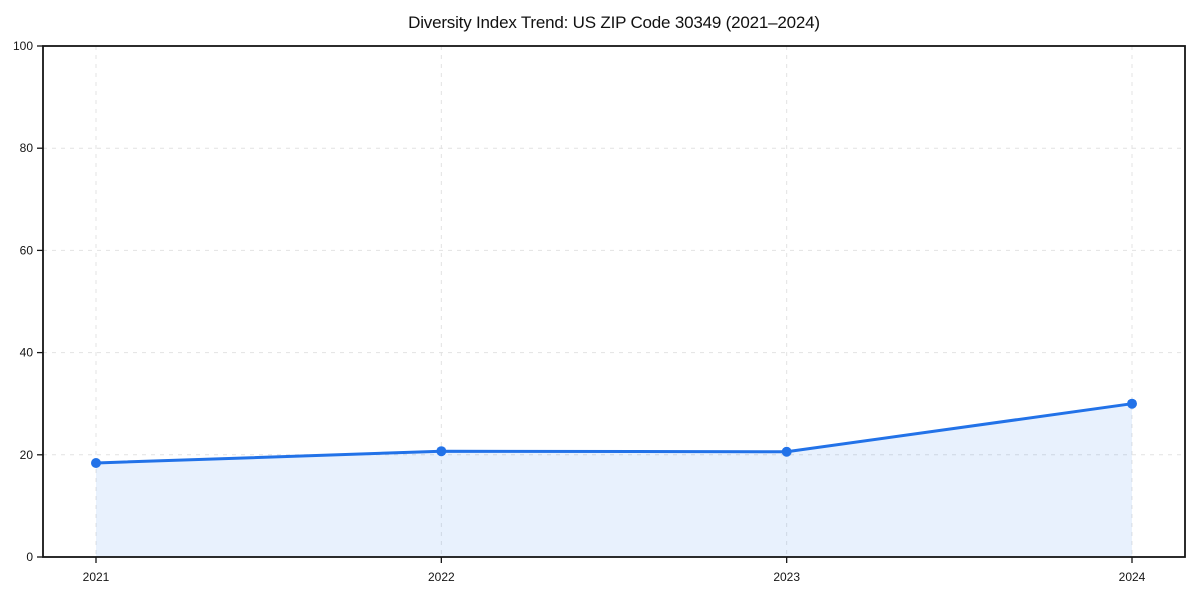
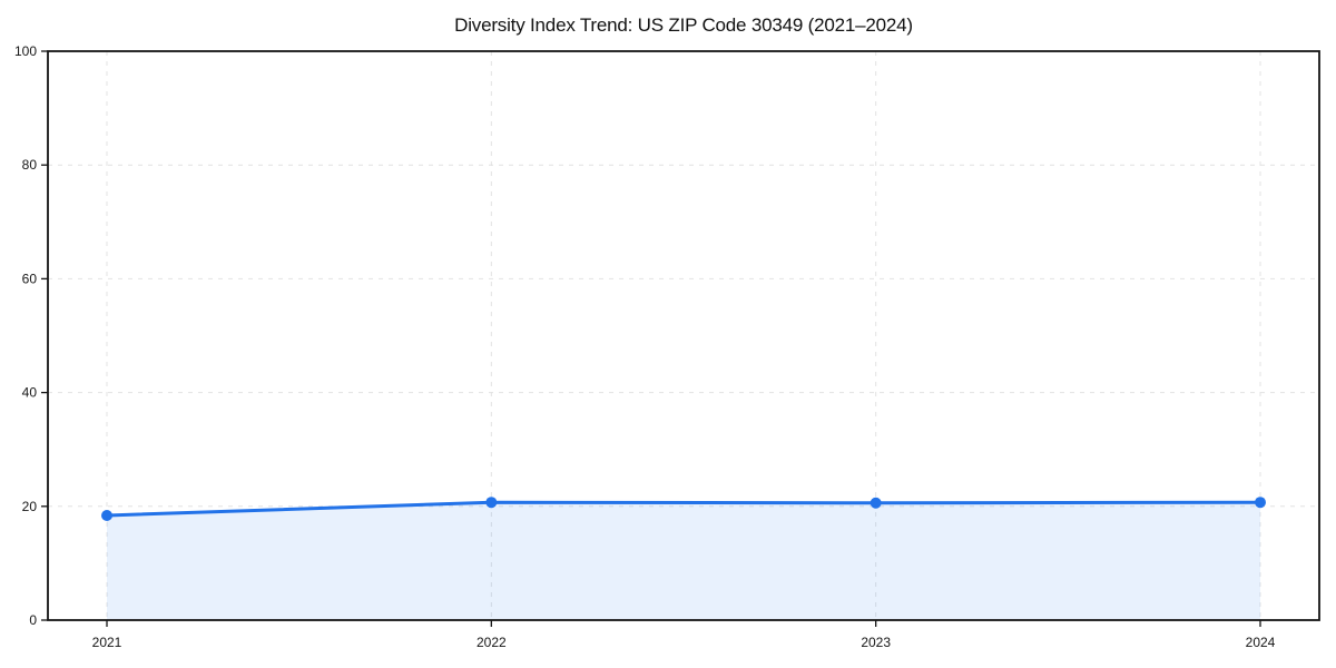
2024: 30 -> 21
